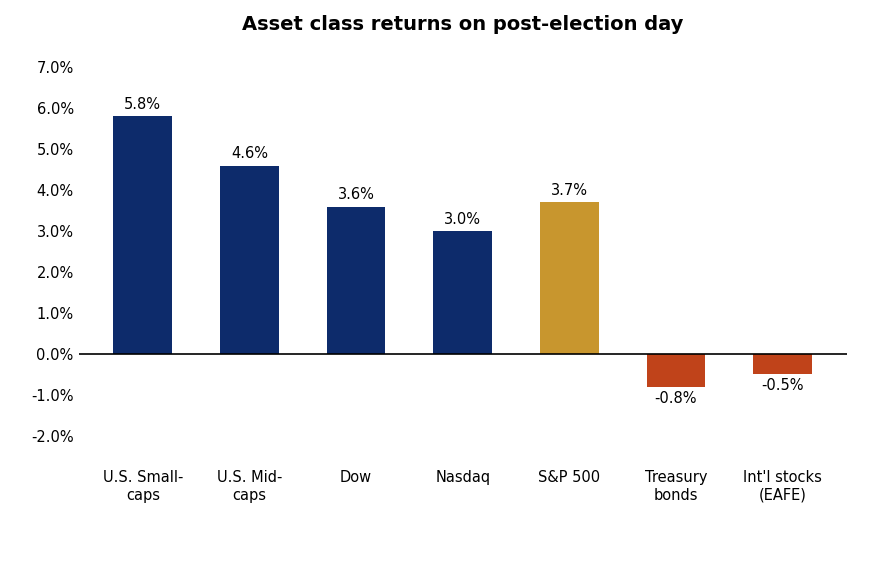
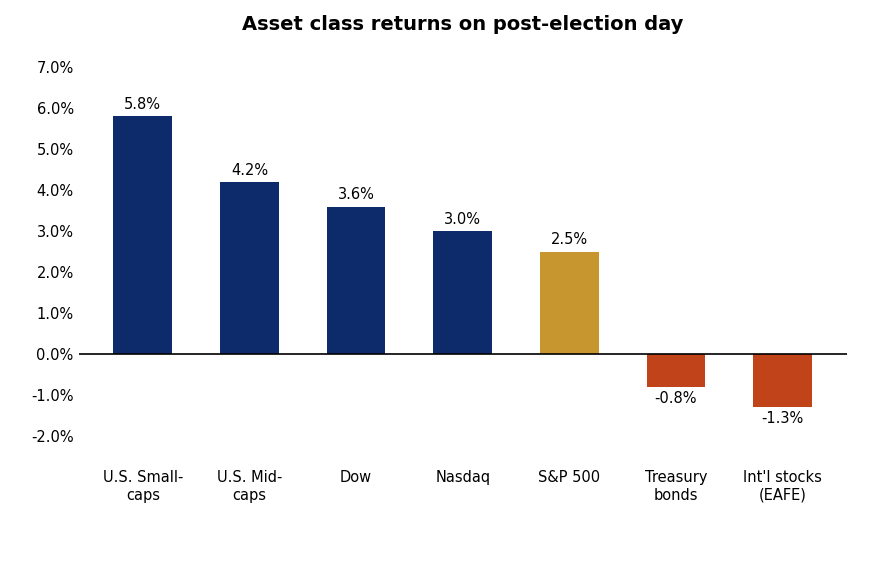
U.S. Mid- caps: 4.6% -> 4.2%
S&P 500: 3.7% -> 2.5%
Int'l stocks (EAFE): -0.5% -> -1.3%
